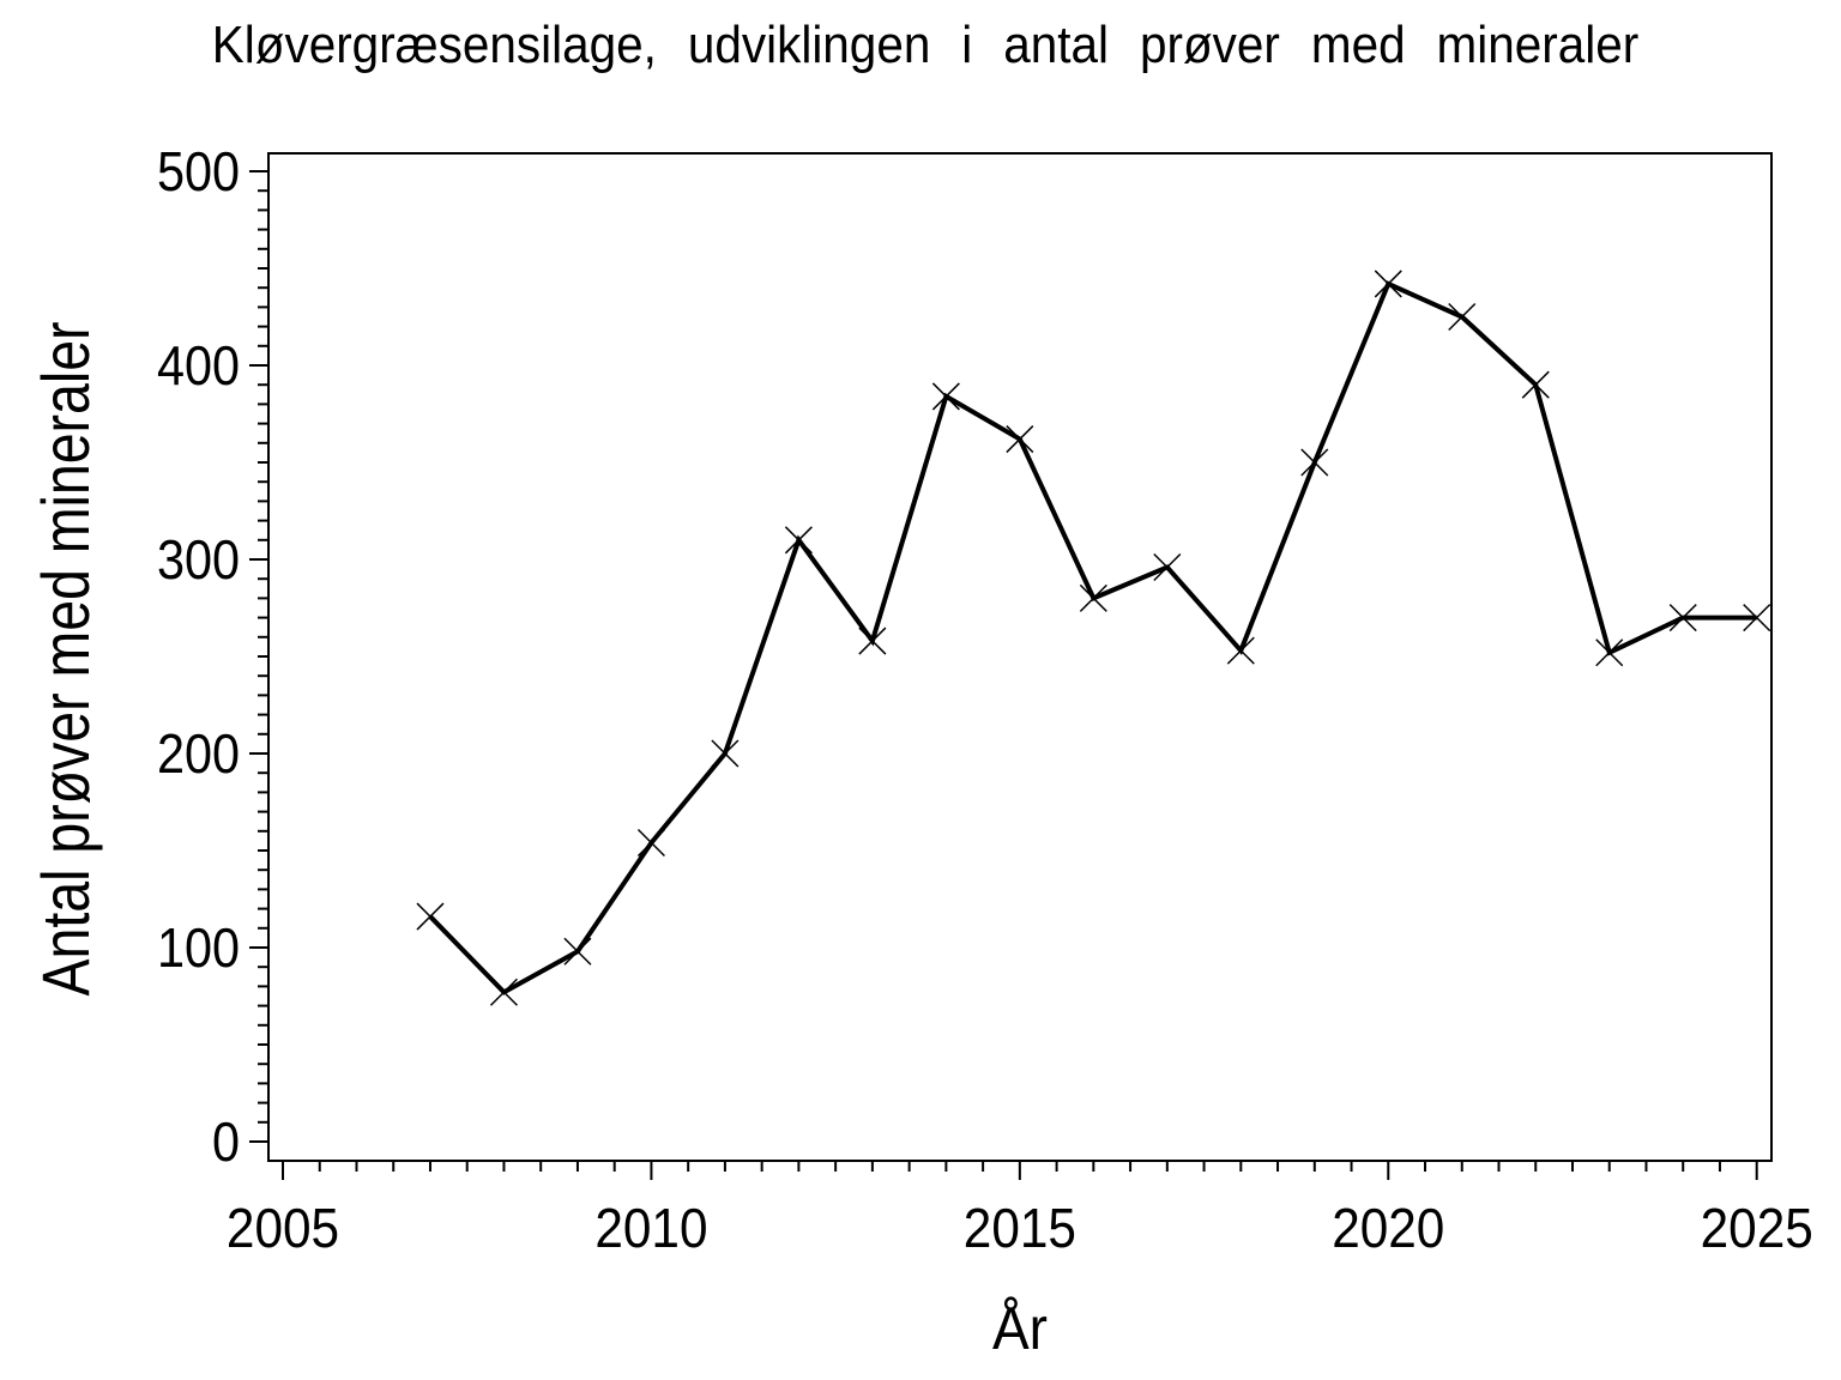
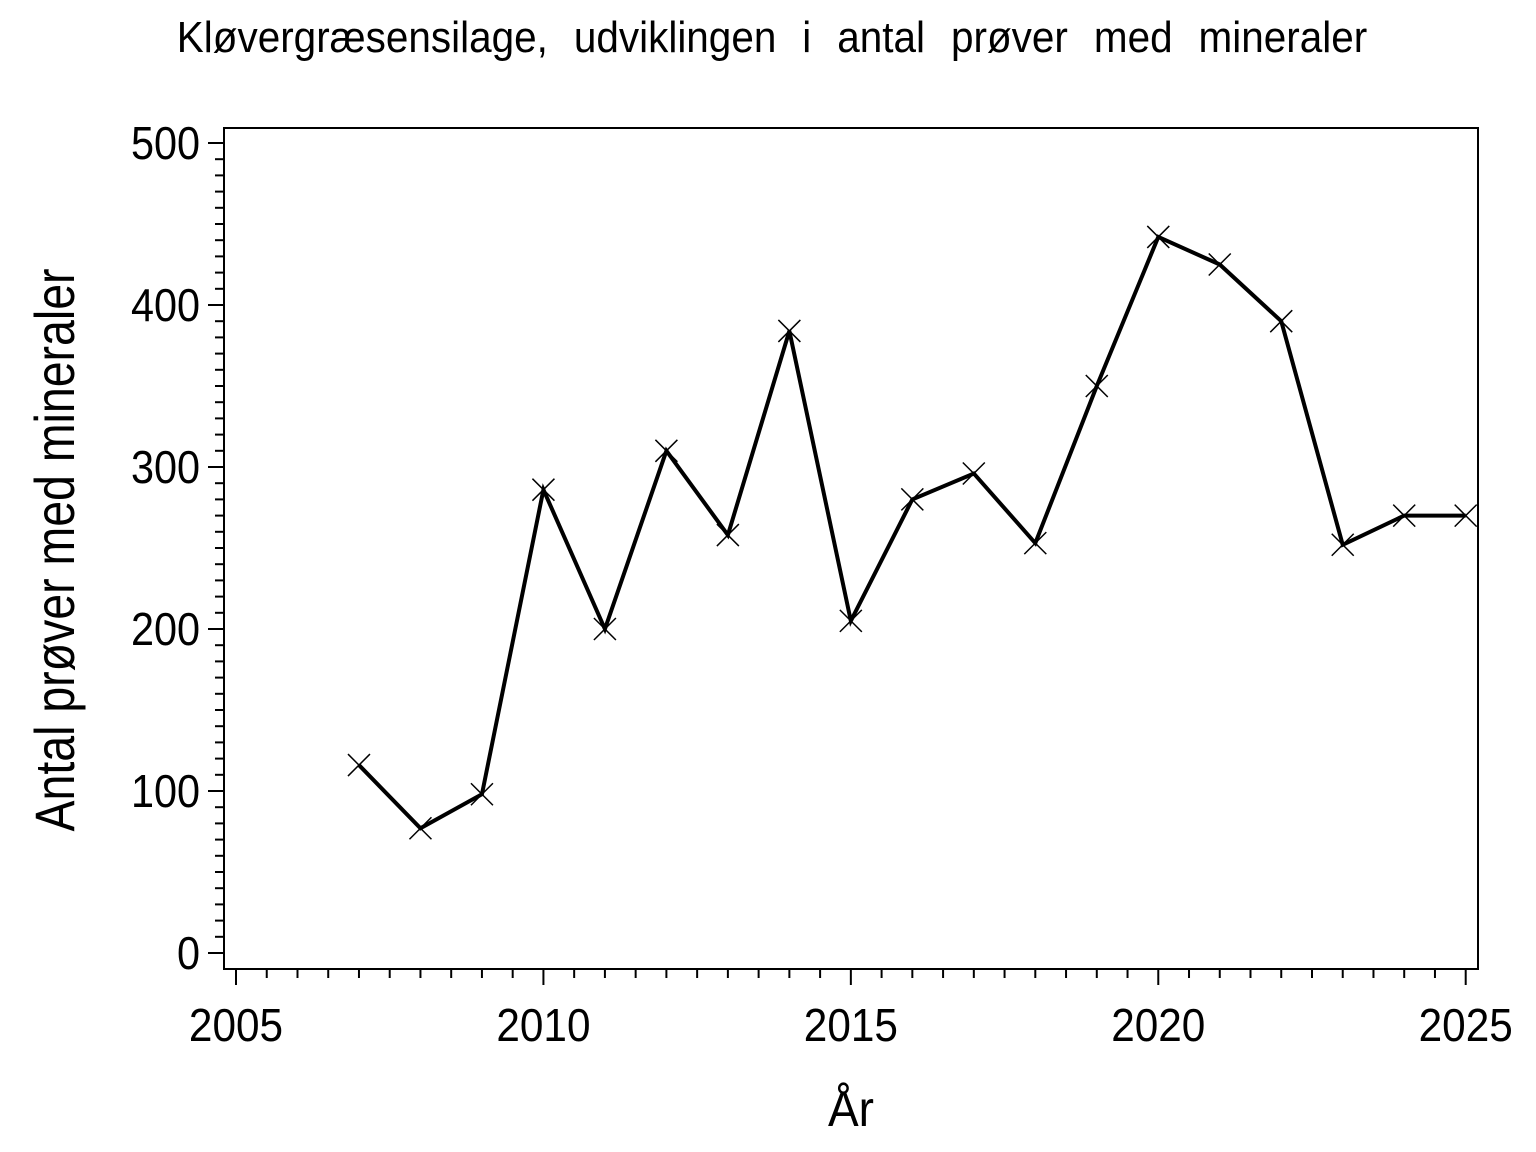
2010: 154 -> 286
2015: 362 -> 205
